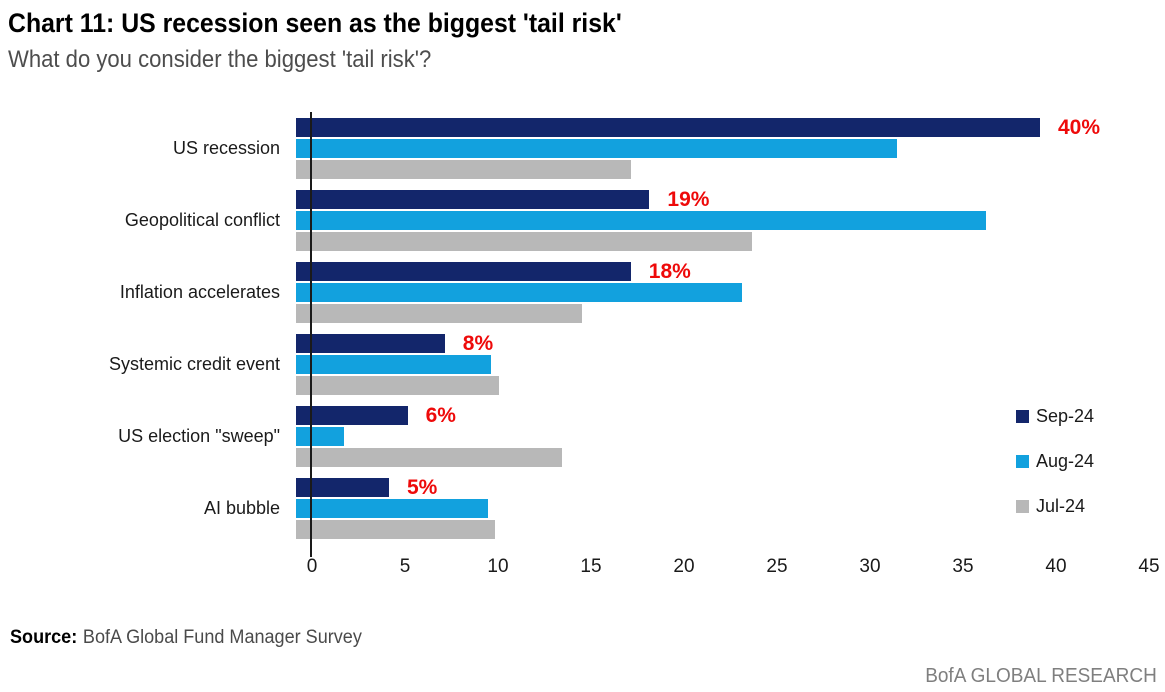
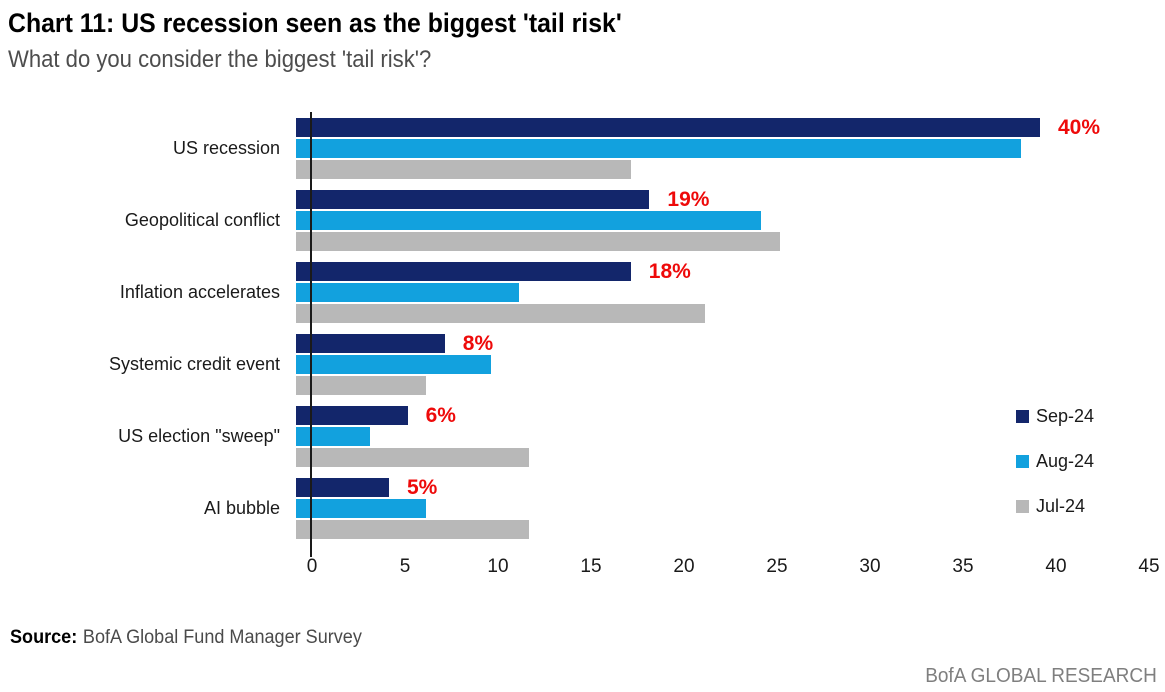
Aug-24/US recession: 32.3 -> 39.0
Aug-24/Geopolitical conflict: 37.1 -> 25.0
Jul-24/Geopolitical conflict: 24.5 -> 26.0
Aug-24/Inflation accelerates: 24.0 -> 12.0
Jul-24/Inflation accelerates: 15.4 -> 22.0
Jul-24/Systemic credit event: 10.9 -> 7.0
Aug-24/US election "sweep": 2.6 -> 4.0
Jul-24/US election "sweep": 14.3 -> 12.5
Aug-24/AI bubble: 10.3 -> 7.0
Jul-24/AI bubble: 10.7 -> 12.5
